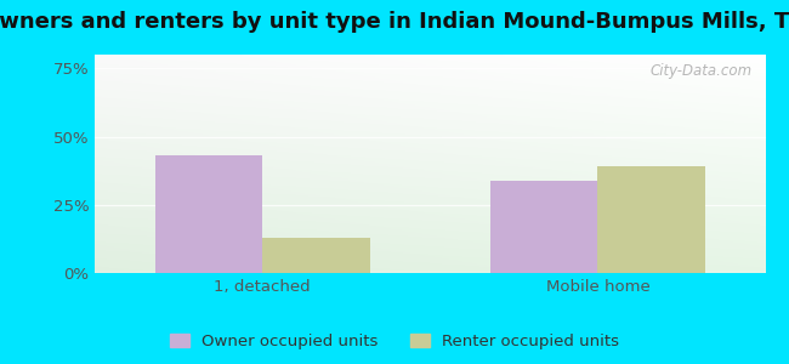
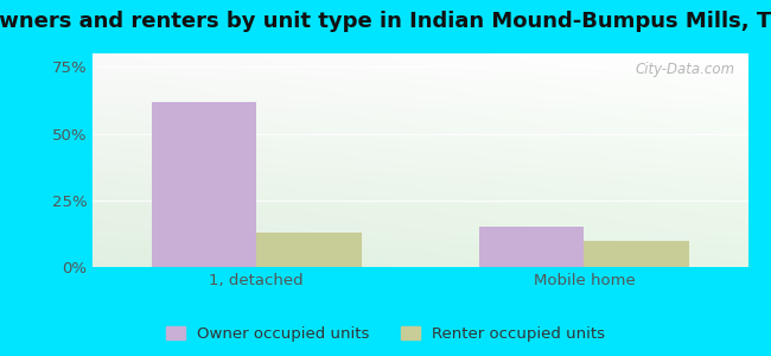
Owner occupied units/1, detached: 43% -> 62%
Owner occupied units/Mobile home: 34% -> 15%
Renter occupied units/Mobile home: 39% -> 10%
